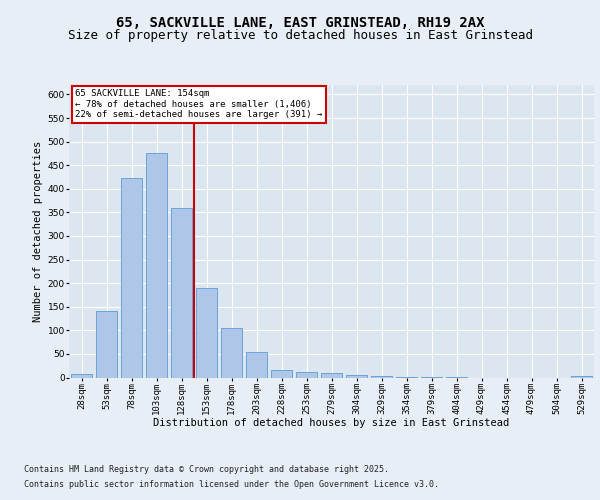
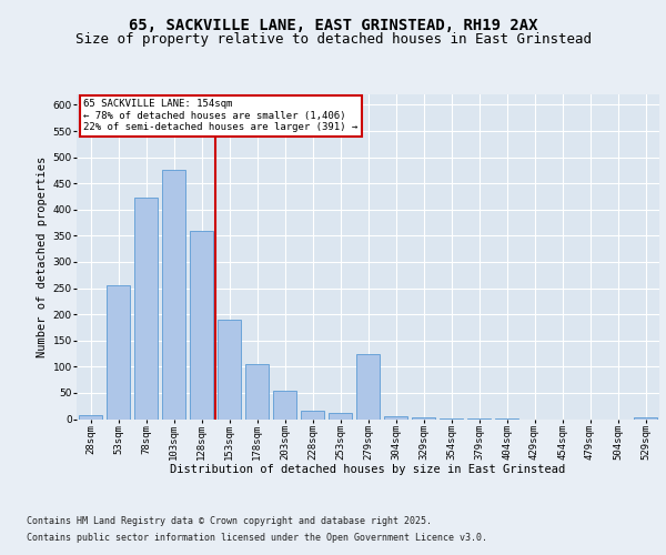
53sqm: 142 -> 255
279sqm: 10 -> 125
